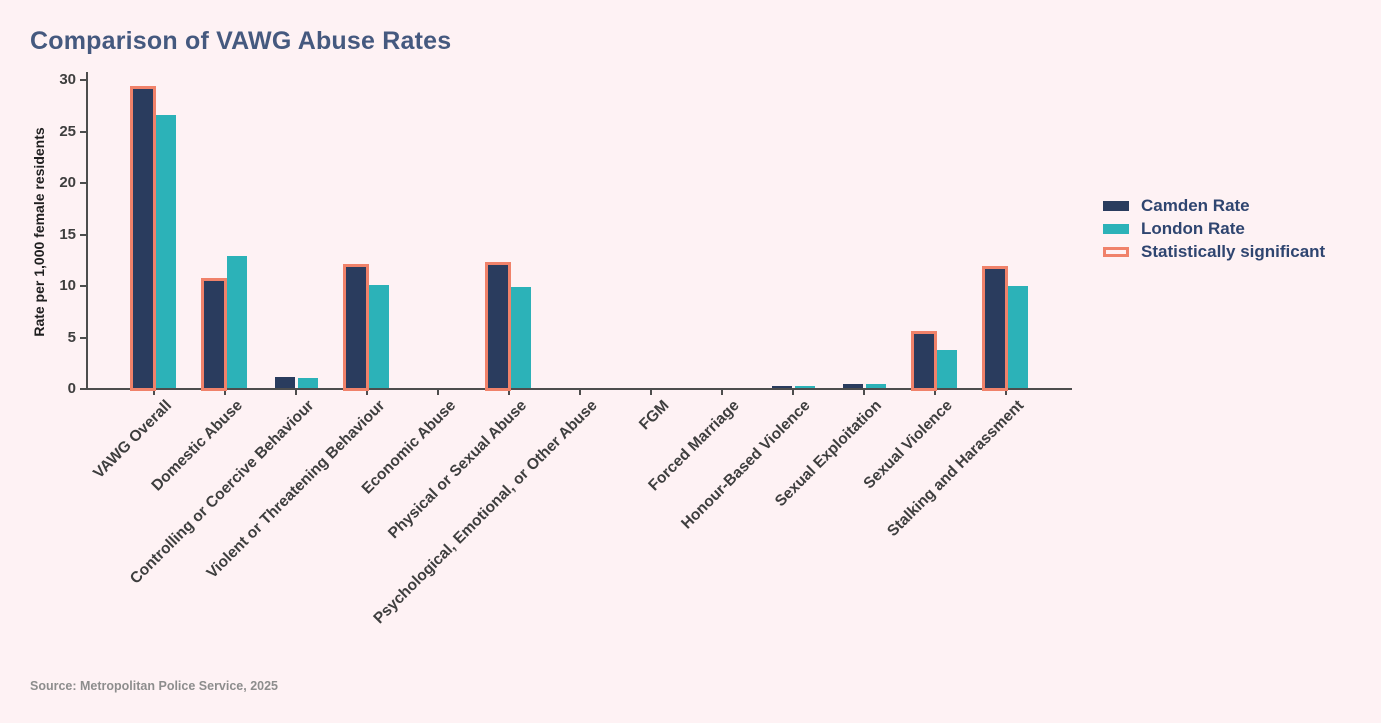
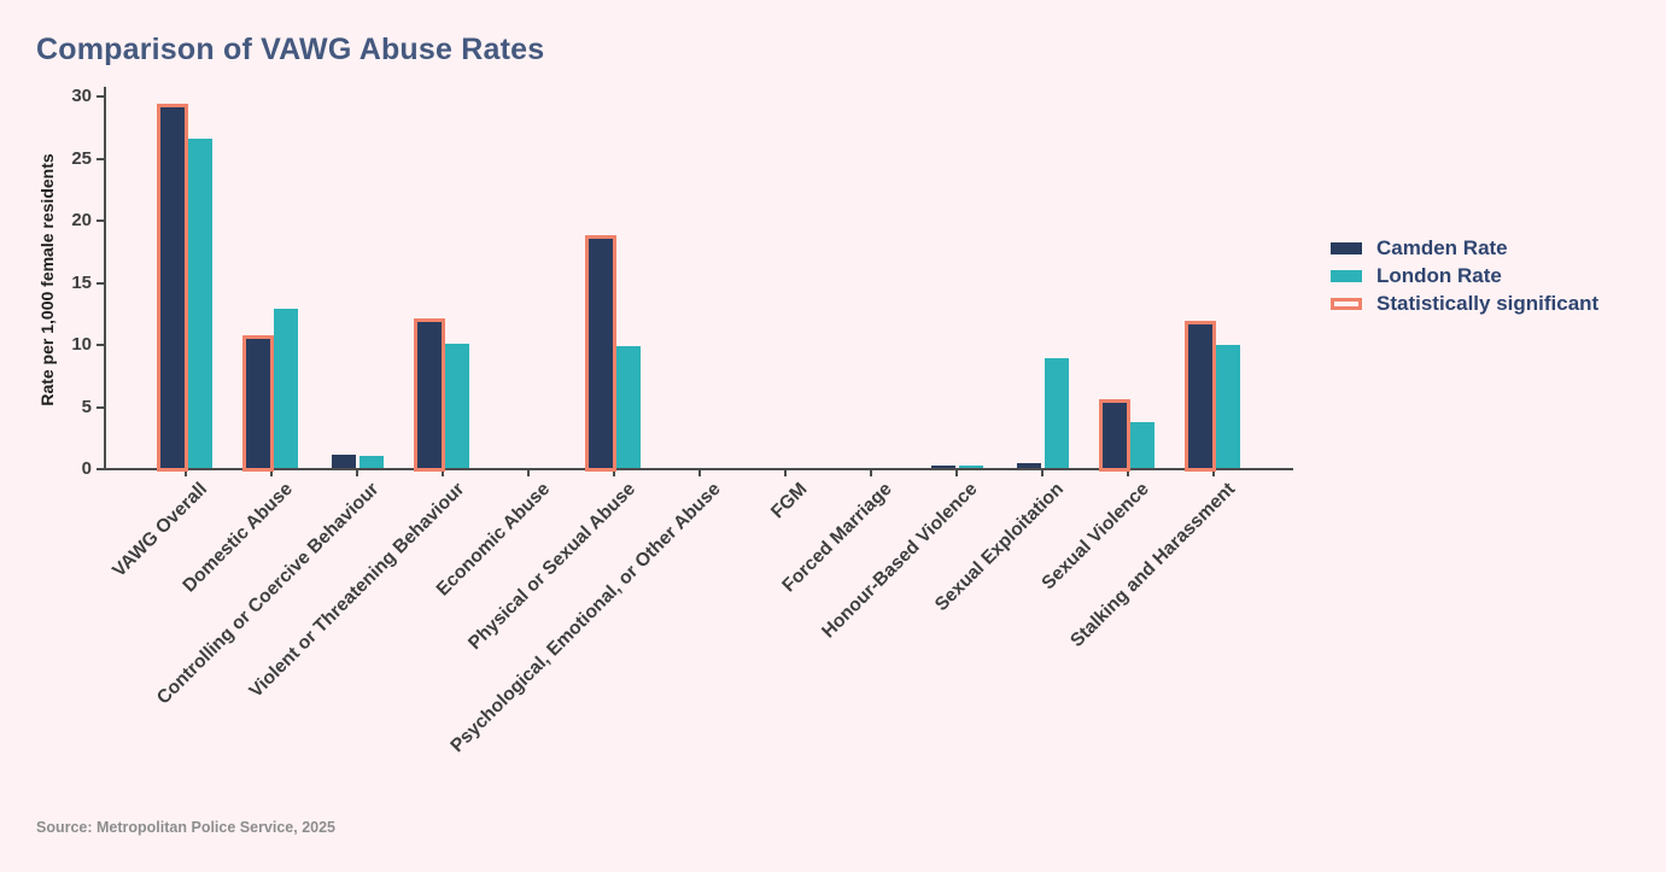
Camden Rate/Physical or Sexual Abuse: 11.9 -> 18.4
London Rate/Sexual Exploitation: 0.3 -> 8.8
